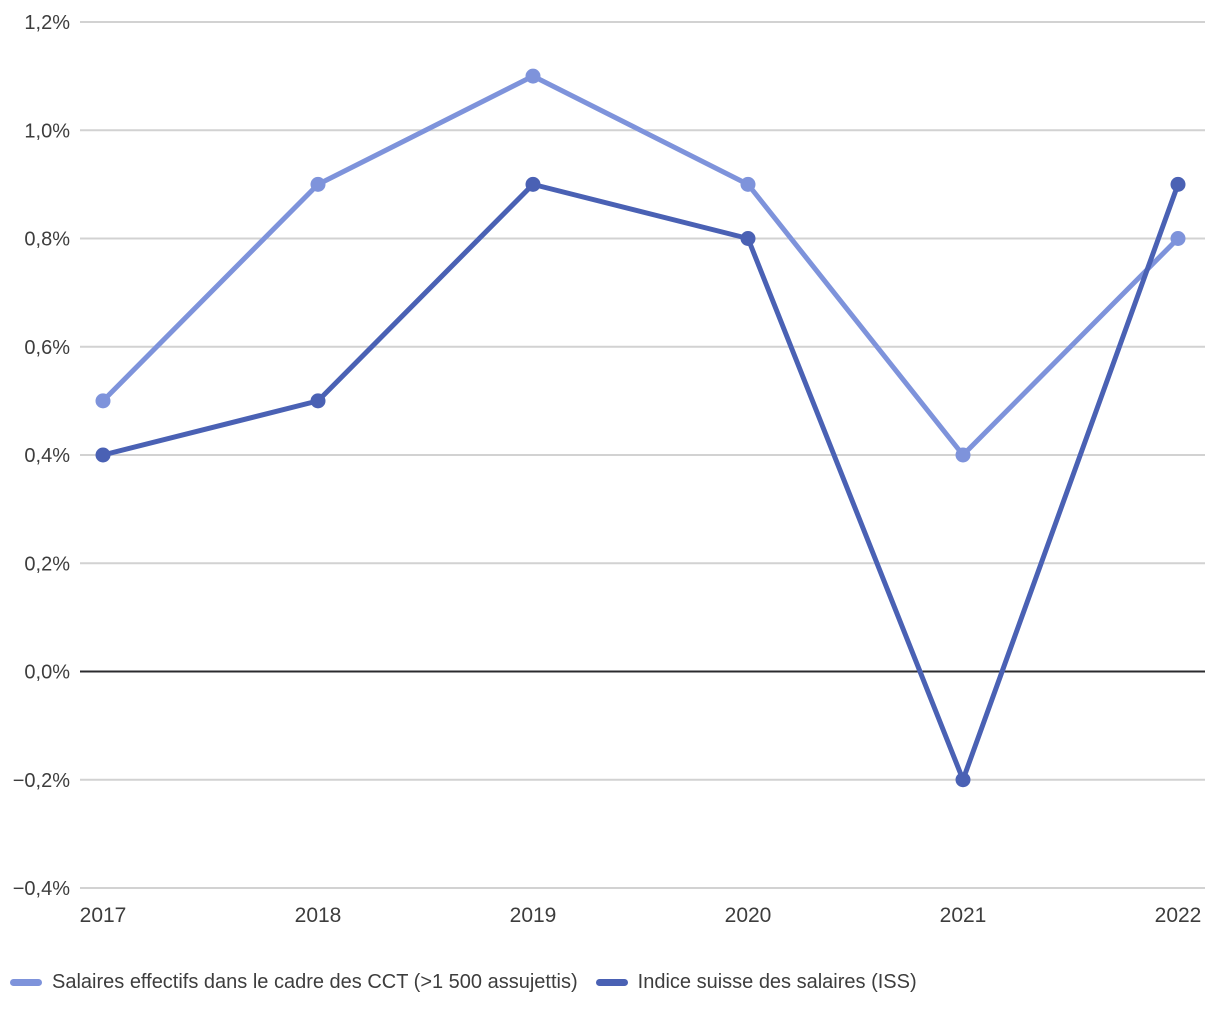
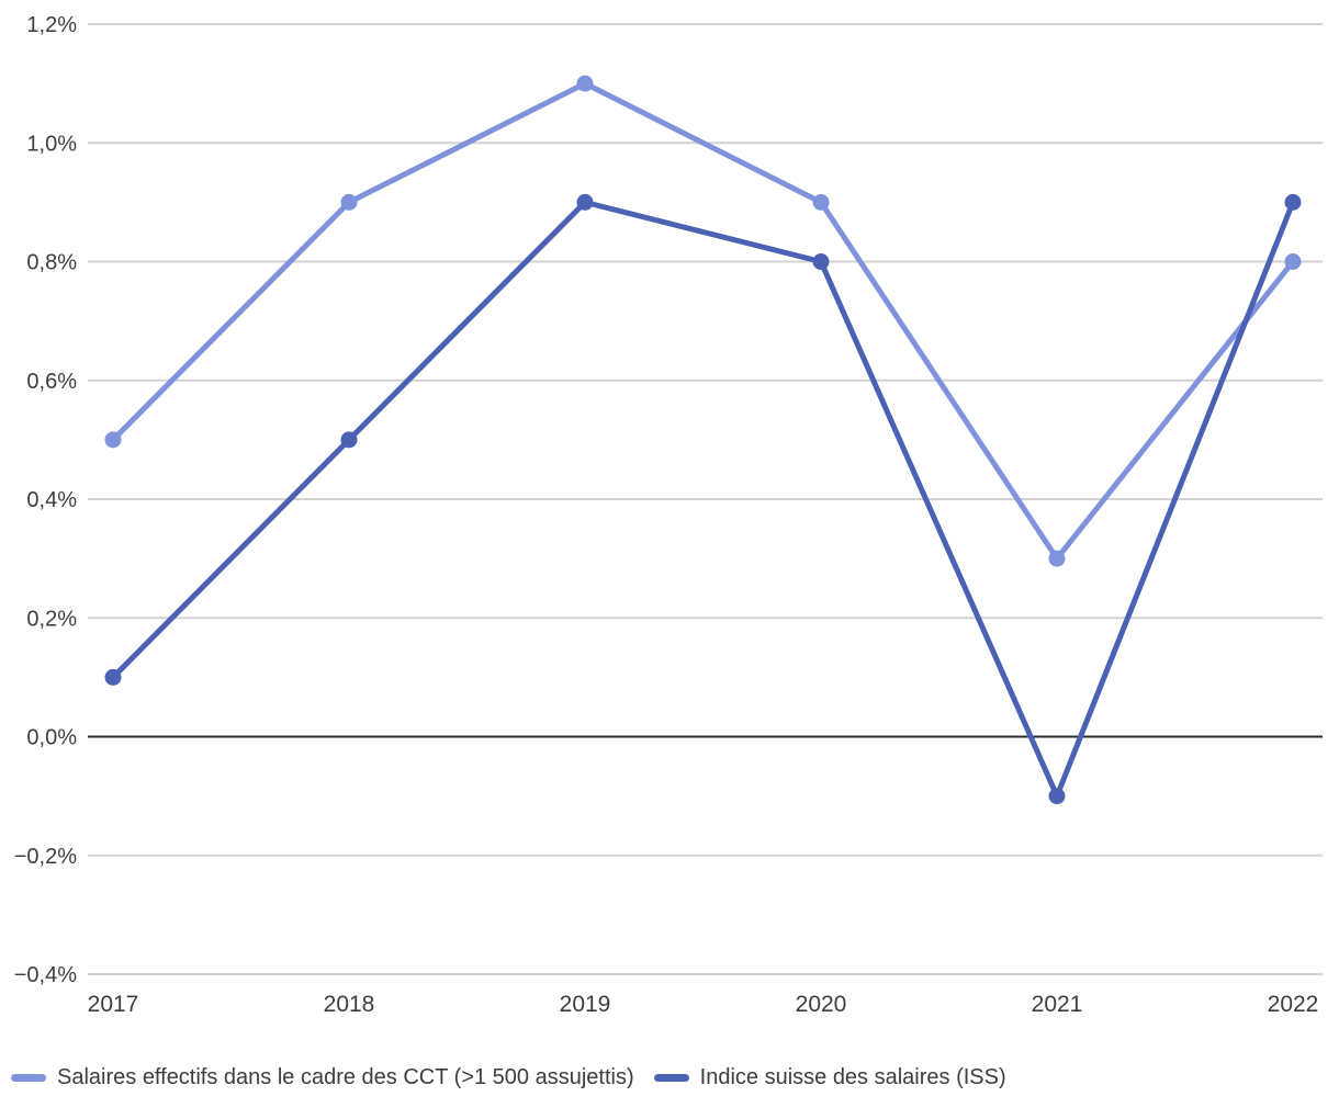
Indice suisse des salaires (ISS)/2017: 0,4% -> 0,1%
Salaires effectifs dans le cadre des CCT (>1 500 assujettis)/2021: 0,4% -> 0,3%
Indice suisse des salaires (ISS)/2021: -0,2% -> -0,1%
